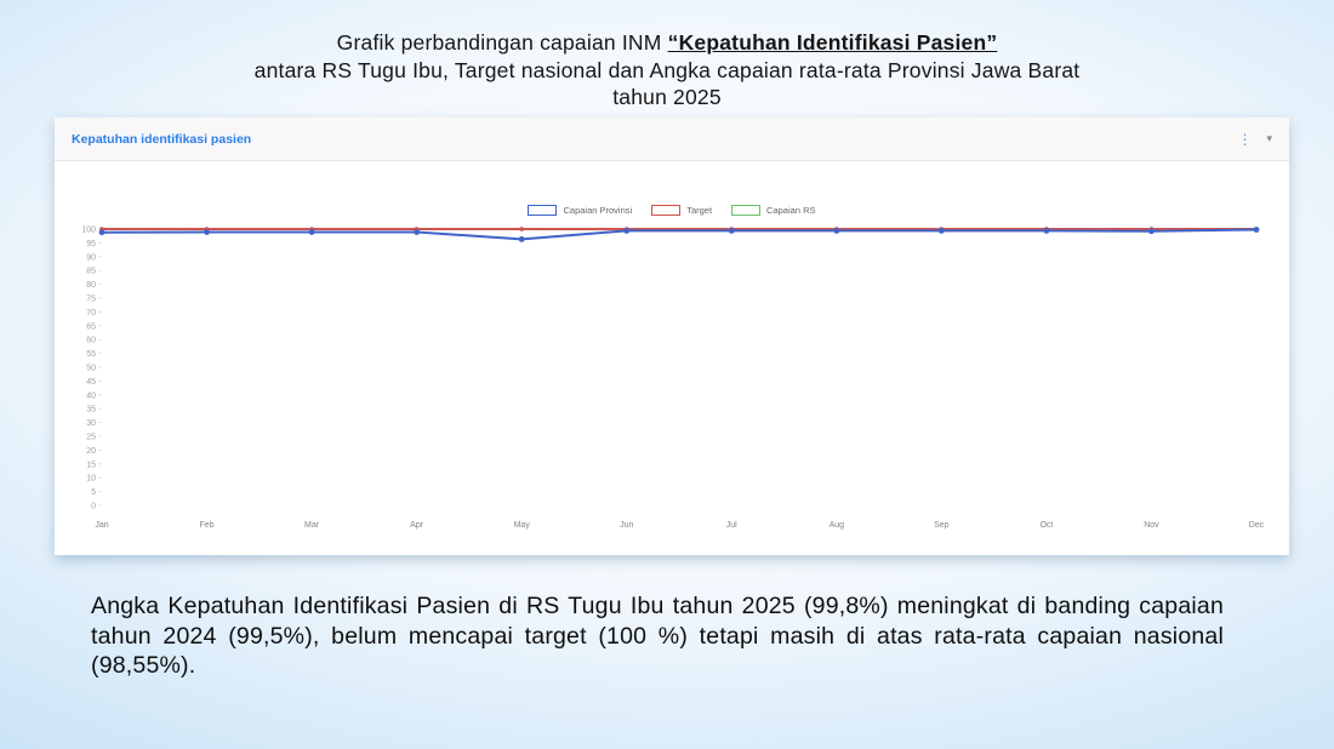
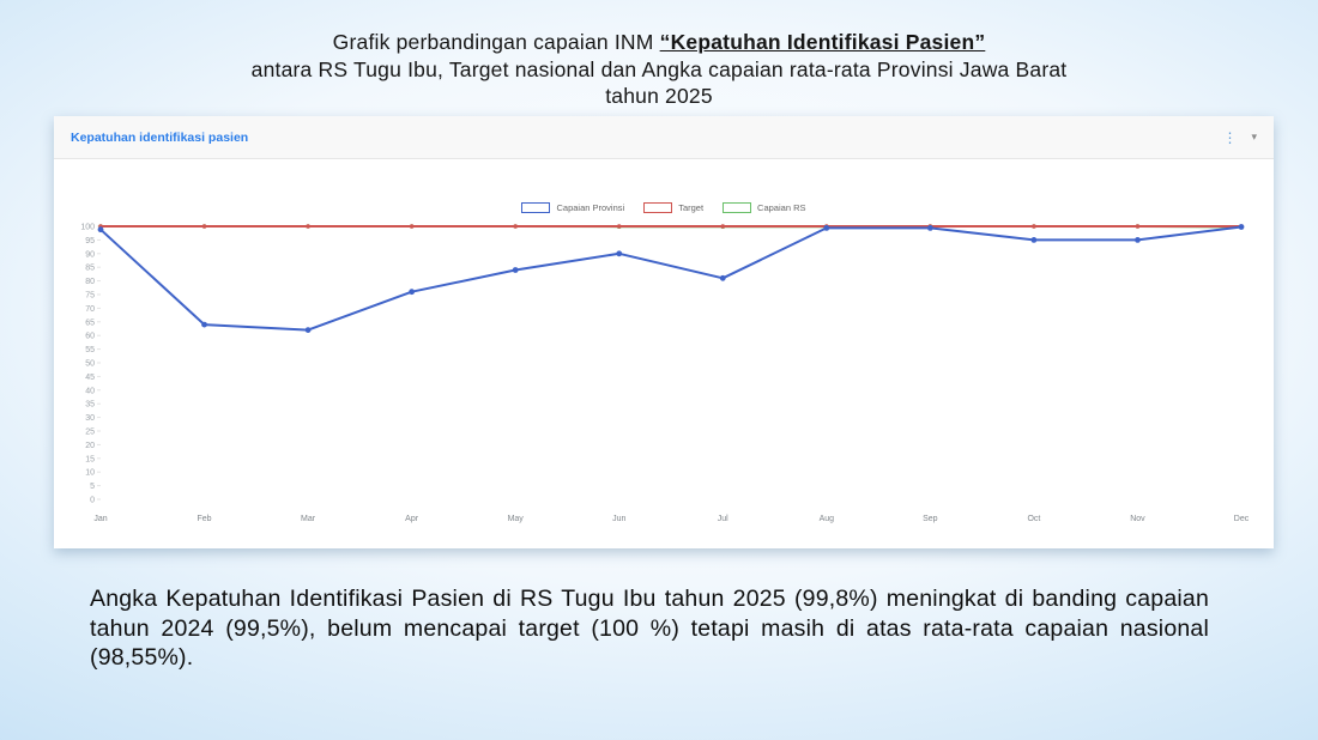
Capaian Provinsi/Feb: 99 -> 64
Capaian Provinsi/Mar: 99 -> 62
Capaian Provinsi/Apr: 99 -> 76
Capaian Provinsi/May: 96 -> 84
Capaian Provinsi/Jun: 99 -> 90
Capaian Provinsi/Jul: 99 -> 81
Capaian Provinsi/Oct: 99 -> 95
Capaian Provinsi/Nov: 99 -> 95
